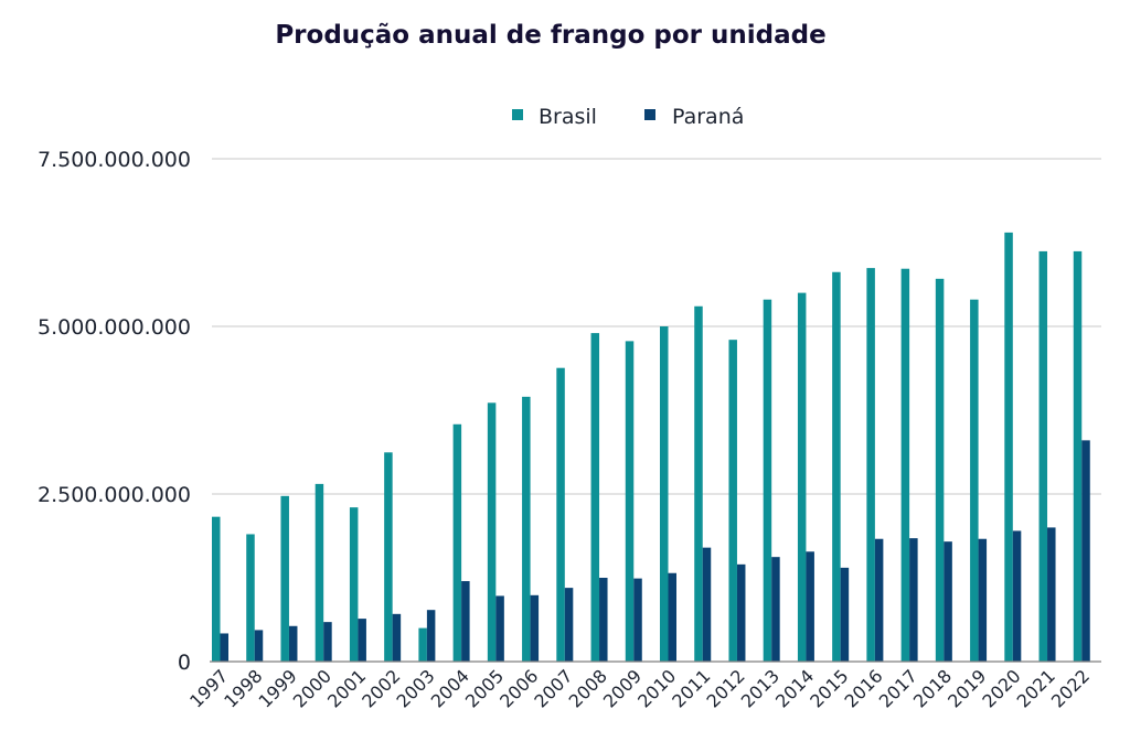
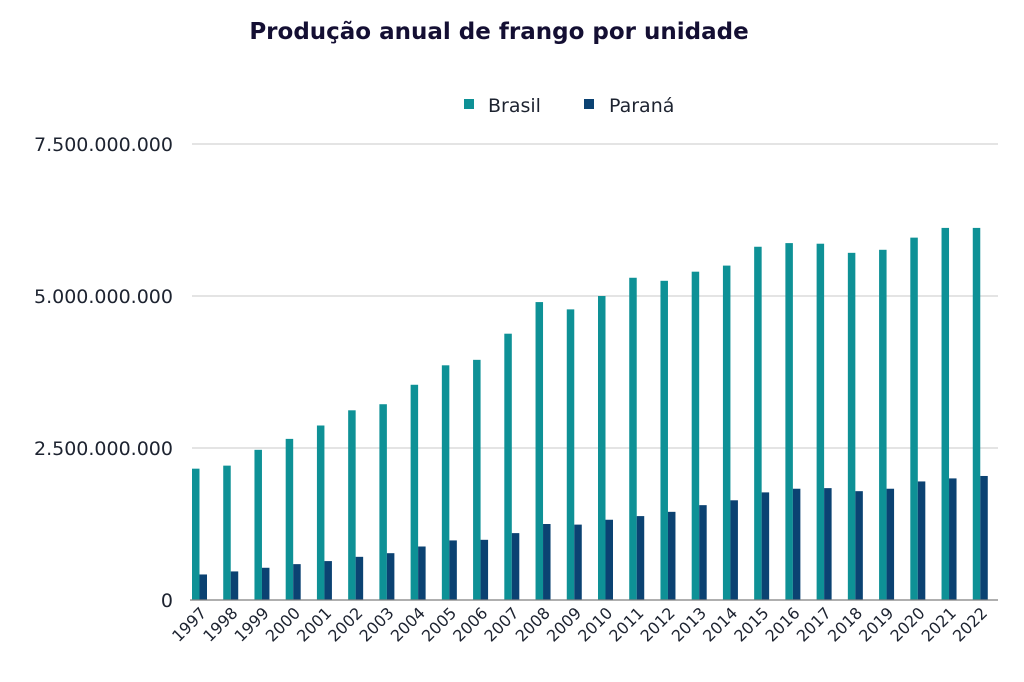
Brasil/1998: 1900000000 -> 2200000000
Brasil/2001: 2300000000 -> 2900000000
Brasil/2003: 500000000 -> 3200000000
Paraná/2004: 1200000000 -> 900000000
Paraná/2011: 1700000000 -> 1400000000
Brasil/2012: 4800000000 -> 5200000000
Paraná/2015: 1400000000 -> 1800000000
Brasil/2019: 5400000000 -> 5800000000
Brasil/2020: 6400000000 -> 6000000000
Paraná/2022: 3300000000 -> 2000000000
